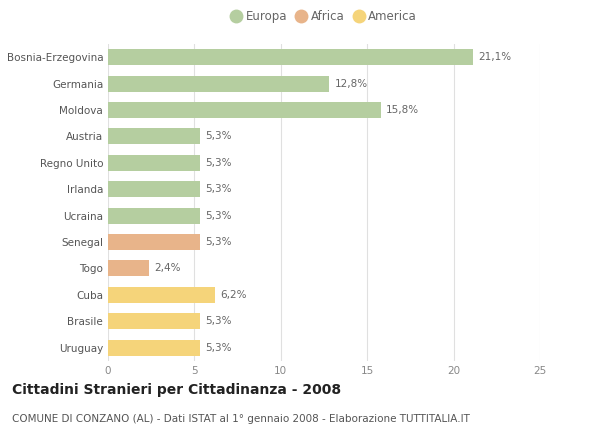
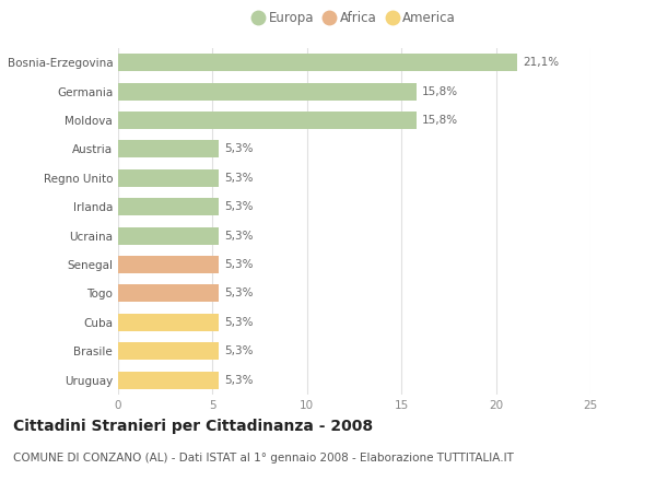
Germania: 12,8% -> 15,8%
Togo: 2,4% -> 5,3%
Cuba: 6,2% -> 5,3%
